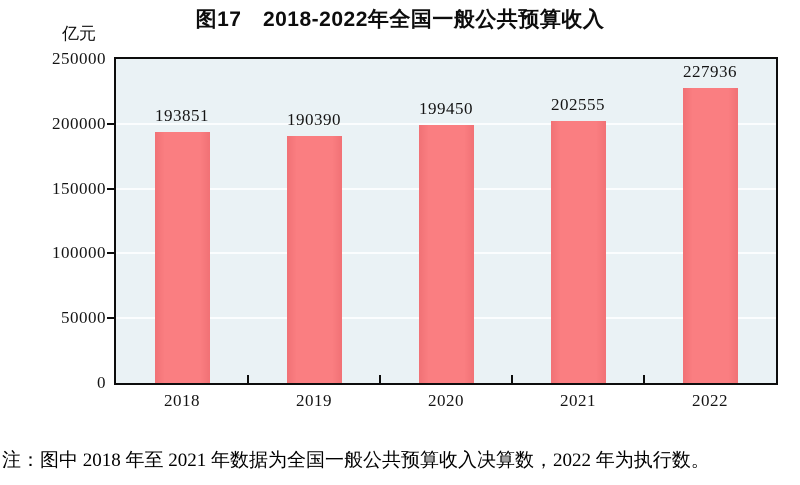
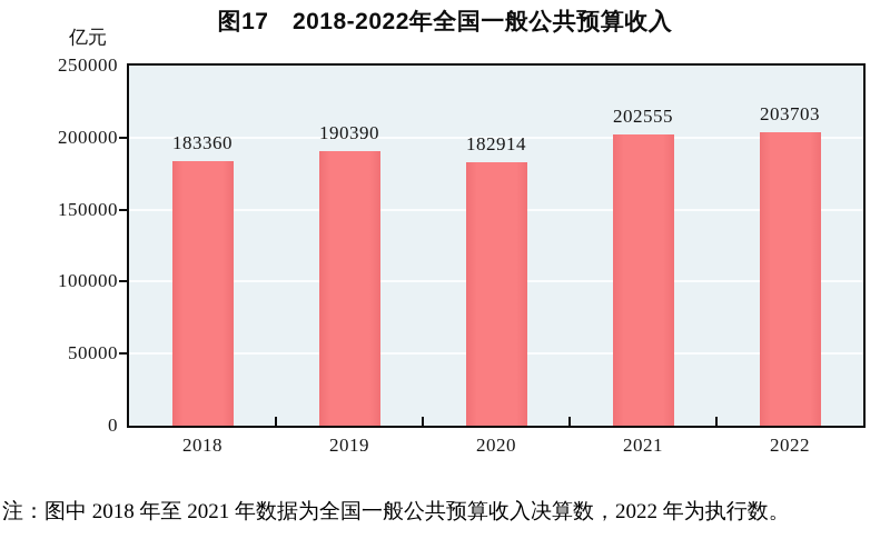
2018: 193851 -> 183360
2020: 199450 -> 182914
2022: 227936 -> 203703
